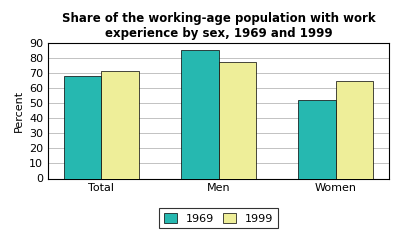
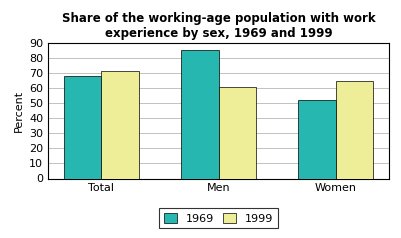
1999/Men: 77 -> 61
